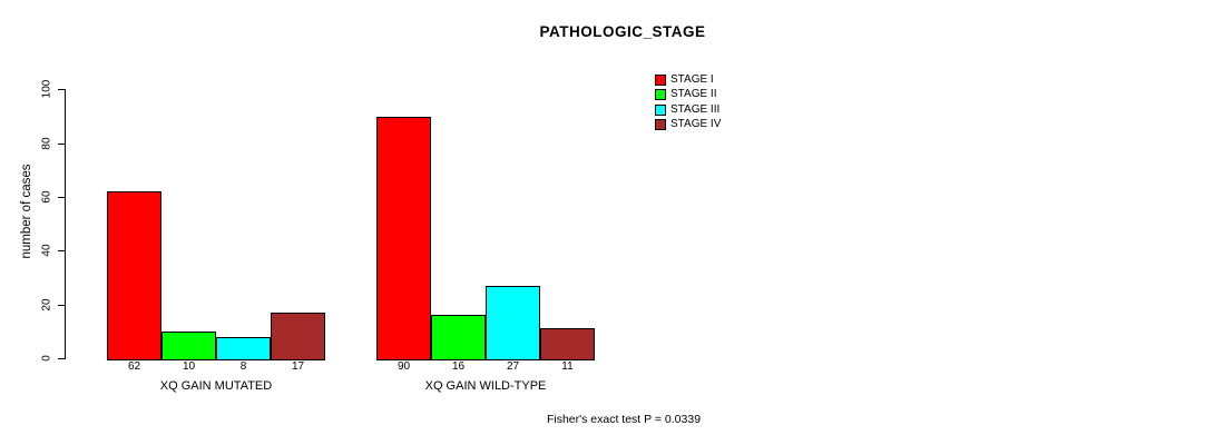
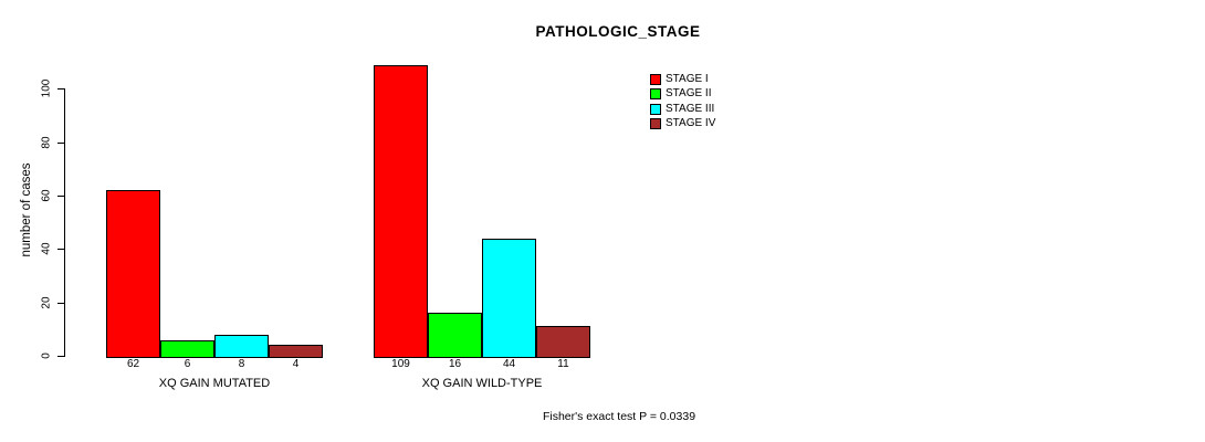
STAGE II/XQ GAIN MUTATED: 10 -> 6
STAGE IV/XQ GAIN MUTATED: 17 -> 4
STAGE I/XQ GAIN WILD-TYPE: 90 -> 109
STAGE III/XQ GAIN WILD-TYPE: 27 -> 44
